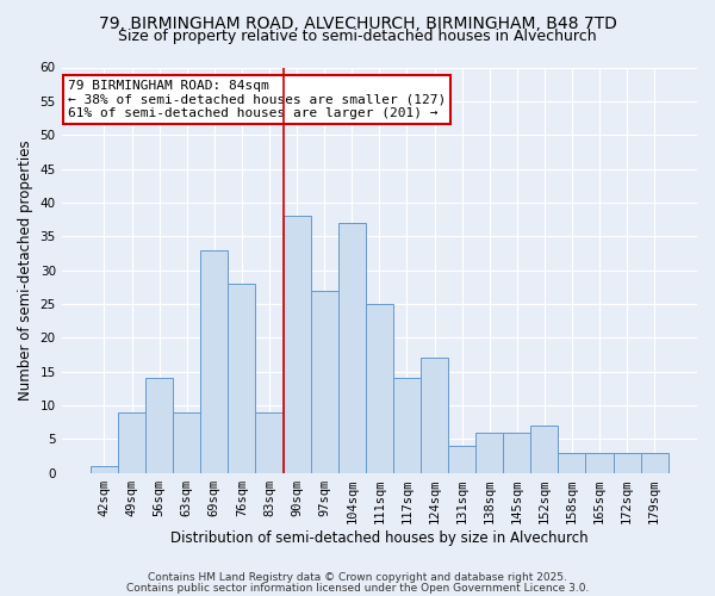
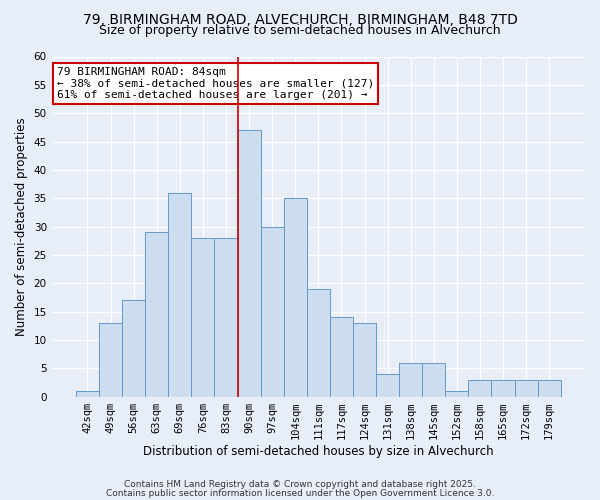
49sqm: 9 -> 13
56sqm: 14 -> 17
63sqm: 9 -> 29
69sqm: 33 -> 36
83sqm: 9 -> 28
90sqm: 38 -> 47
97sqm: 27 -> 30
104sqm: 37 -> 35
111sqm: 25 -> 19
124sqm: 17 -> 13
152sqm: 7 -> 1
